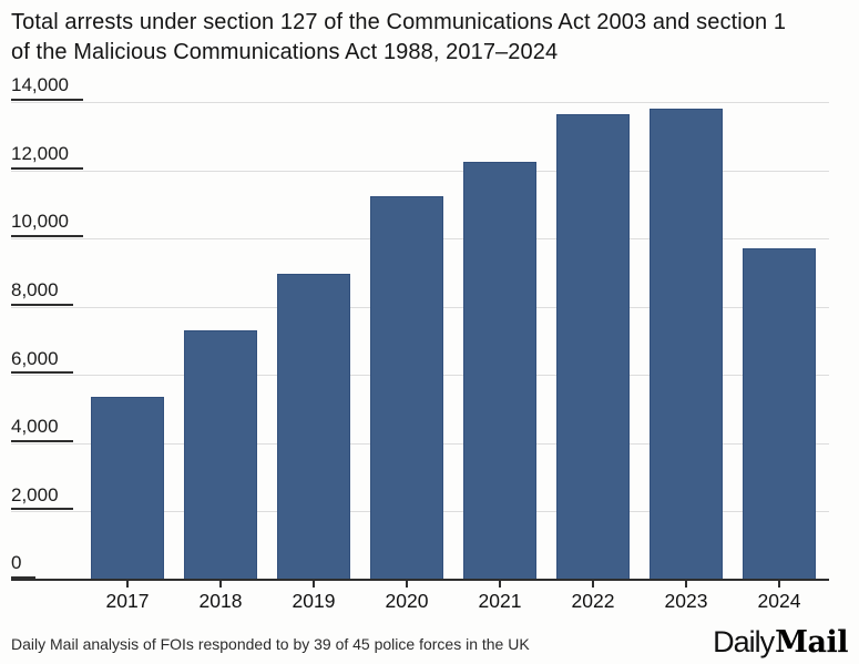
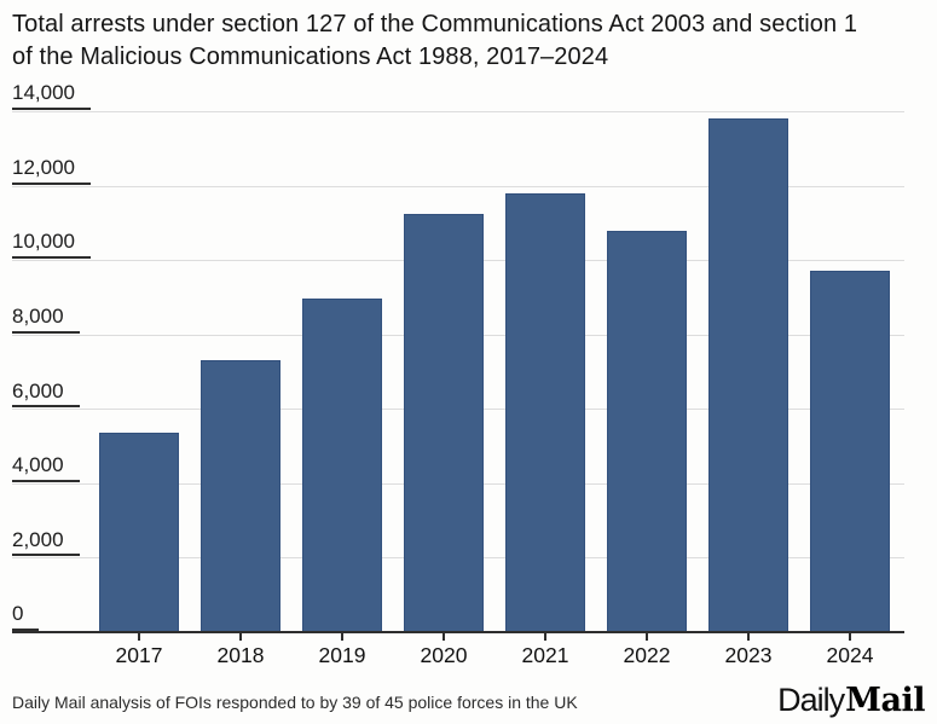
2021: 12200 -> 11800
2022: 13600 -> 10800
